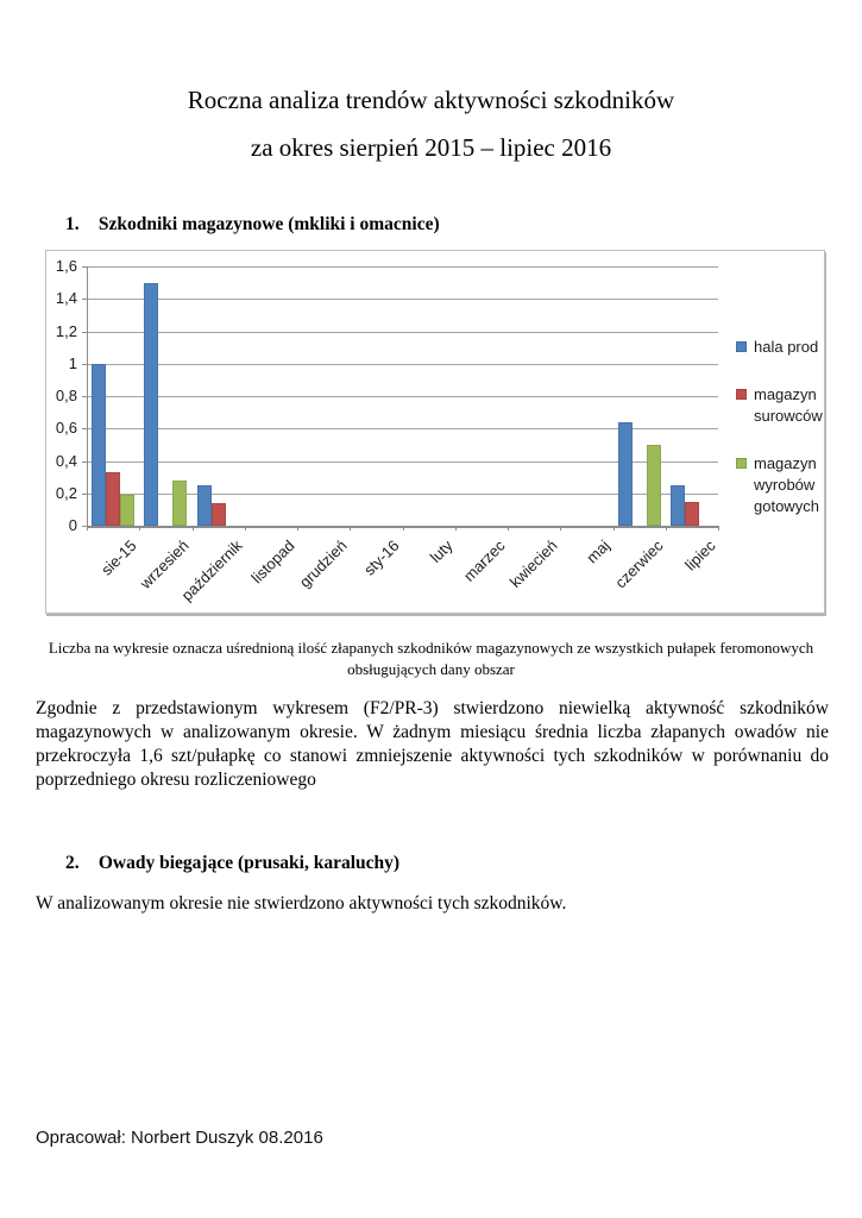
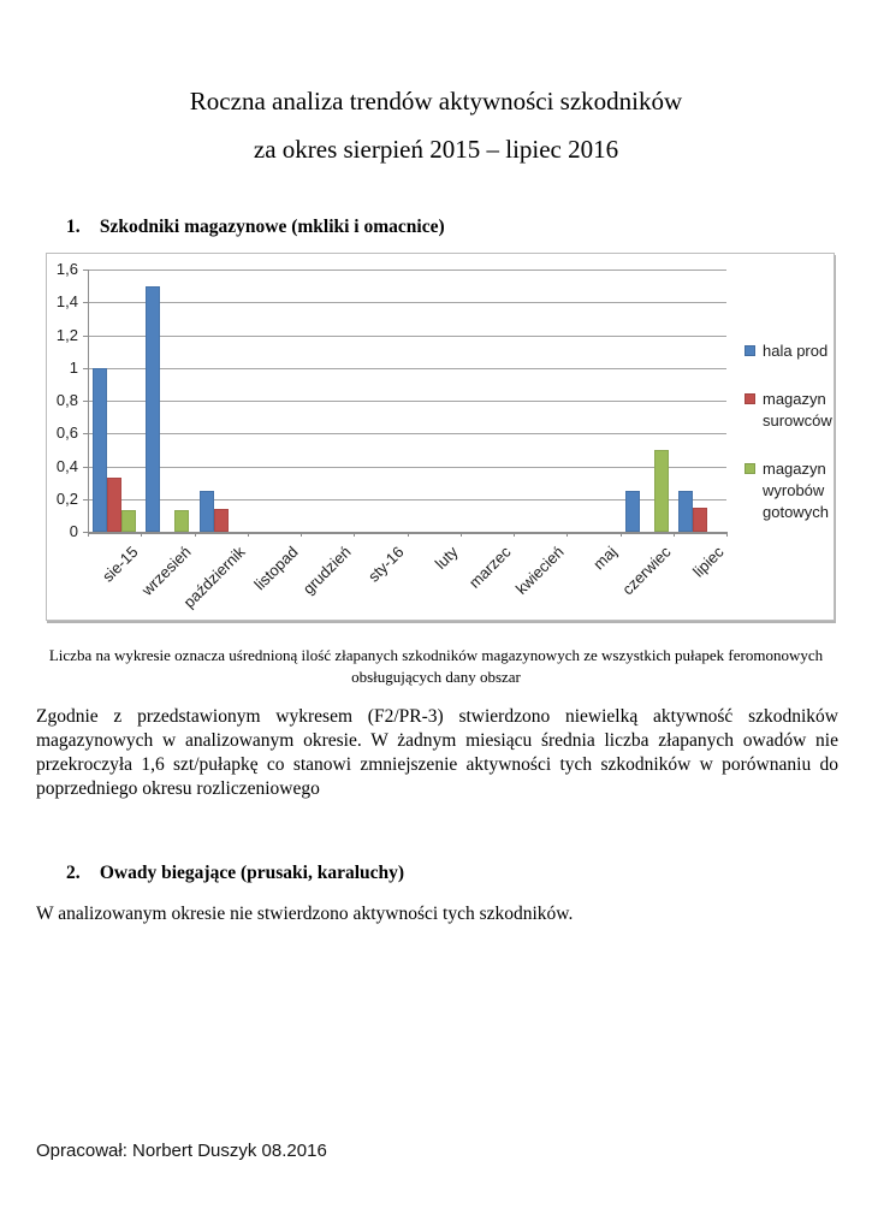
magazyn wyrobów gotowych/sie-15: 0,19 -> 0,13
magazyn wyrobów gotowych/wrzesień: 0,28 -> 0,13
hala prod/czerwiec: 0,64 -> 0,25
